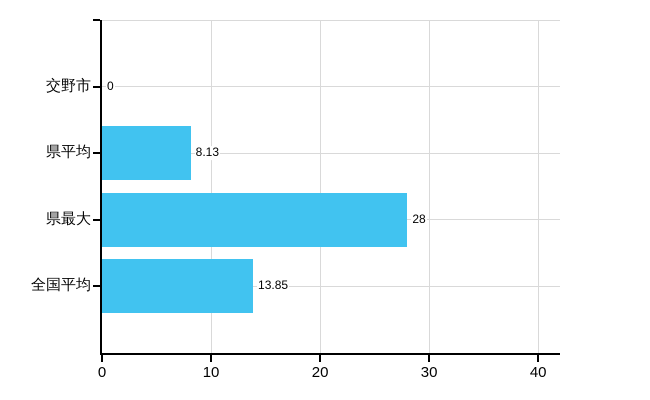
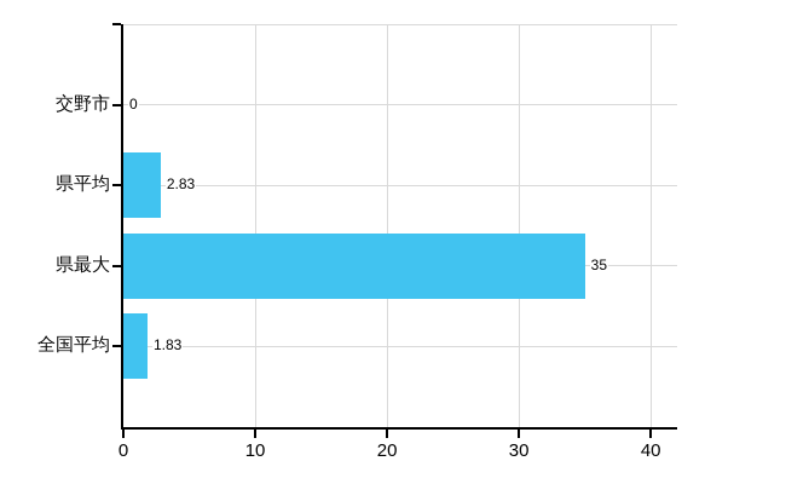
県平均: 8.13 -> 2.83
県最大: 28 -> 35
全国平均: 13.85 -> 1.83
